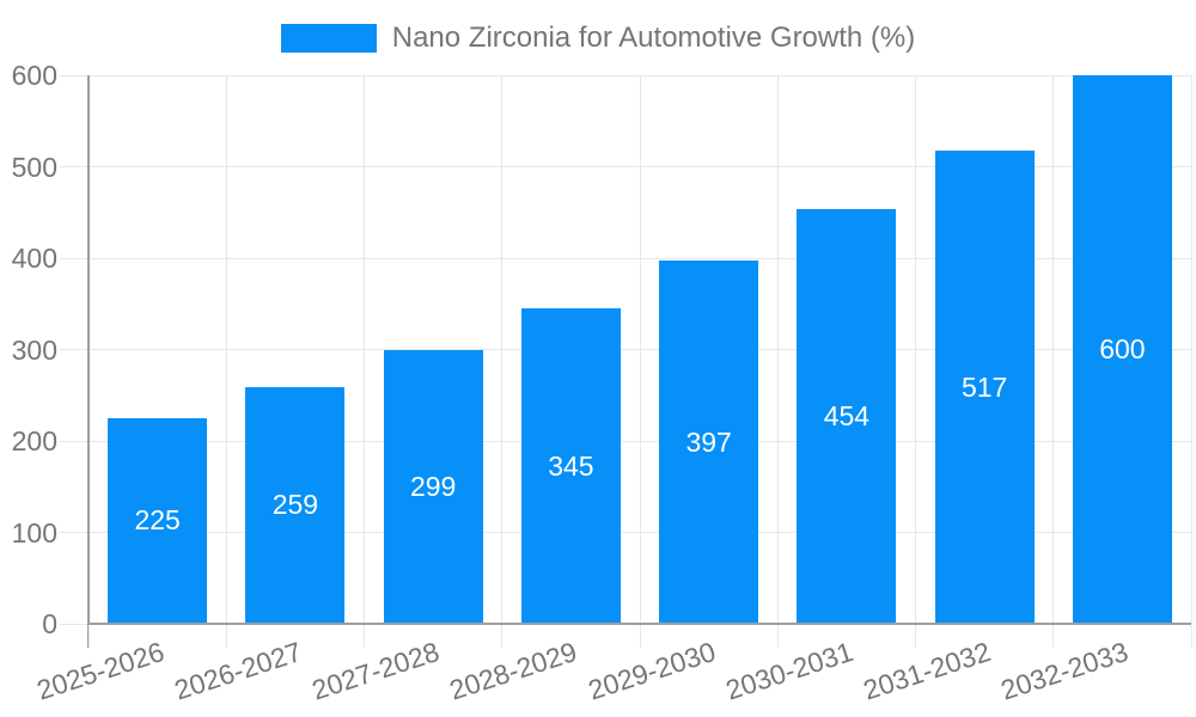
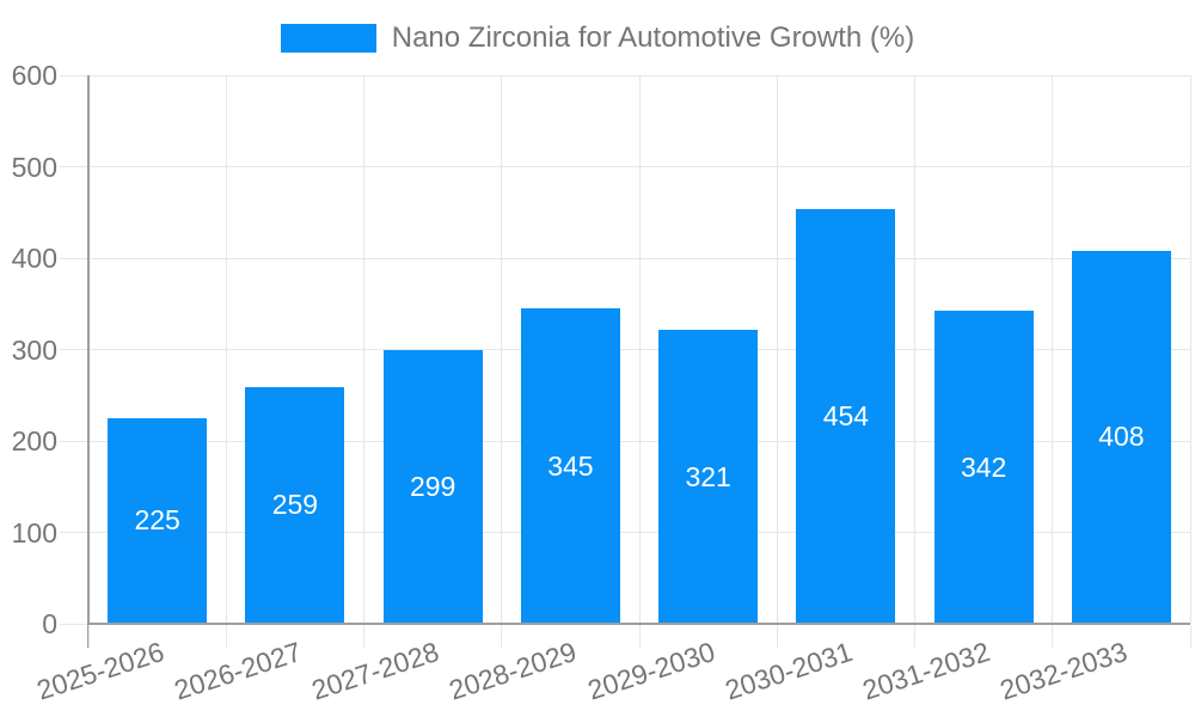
2029-2030: 397 -> 321
2031-2032: 517 -> 342
2032-2033: 600 -> 408
